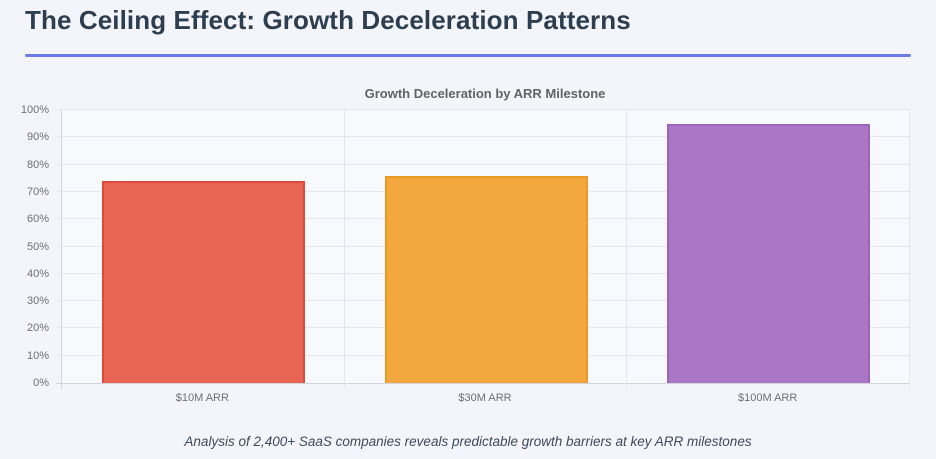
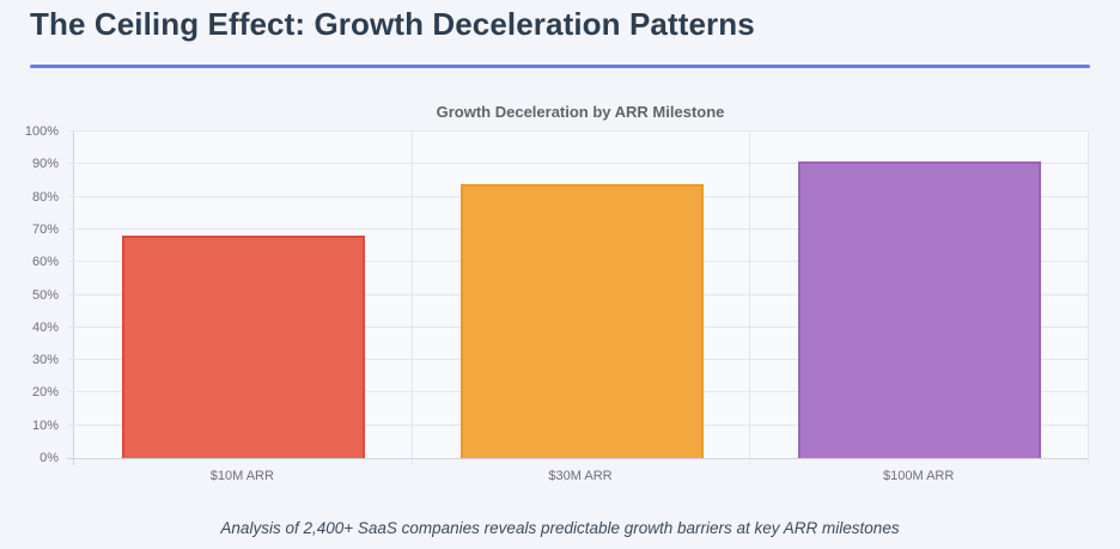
$10M ARR: 74% -> 68%
$30M ARR: 76% -> 84%
$100M ARR: 95% -> 91%
